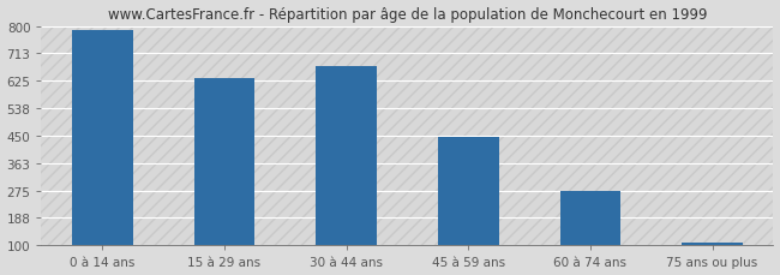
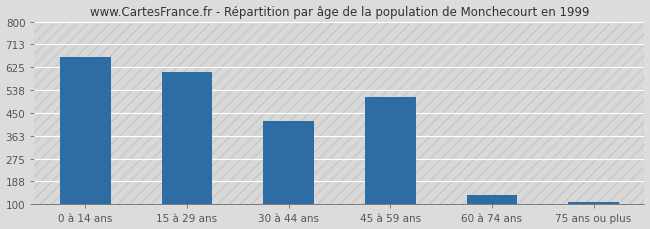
0 à 14 ans: 785 -> 665
15 à 29 ans: 635 -> 605
30 à 44 ans: 670 -> 420
45 à 59 ans: 445 -> 510
60 à 74 ans: 275 -> 135
